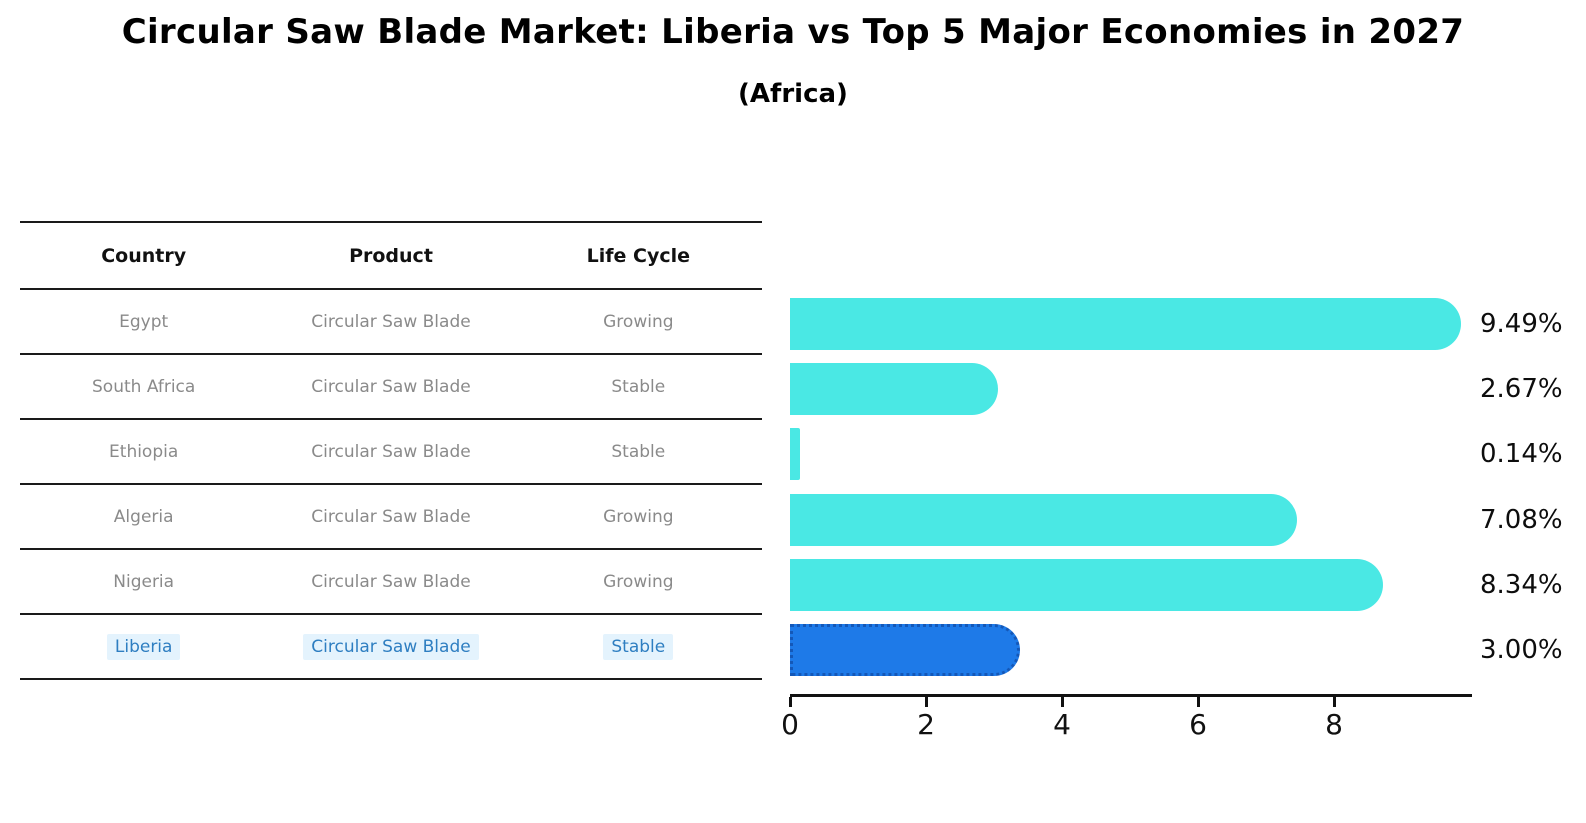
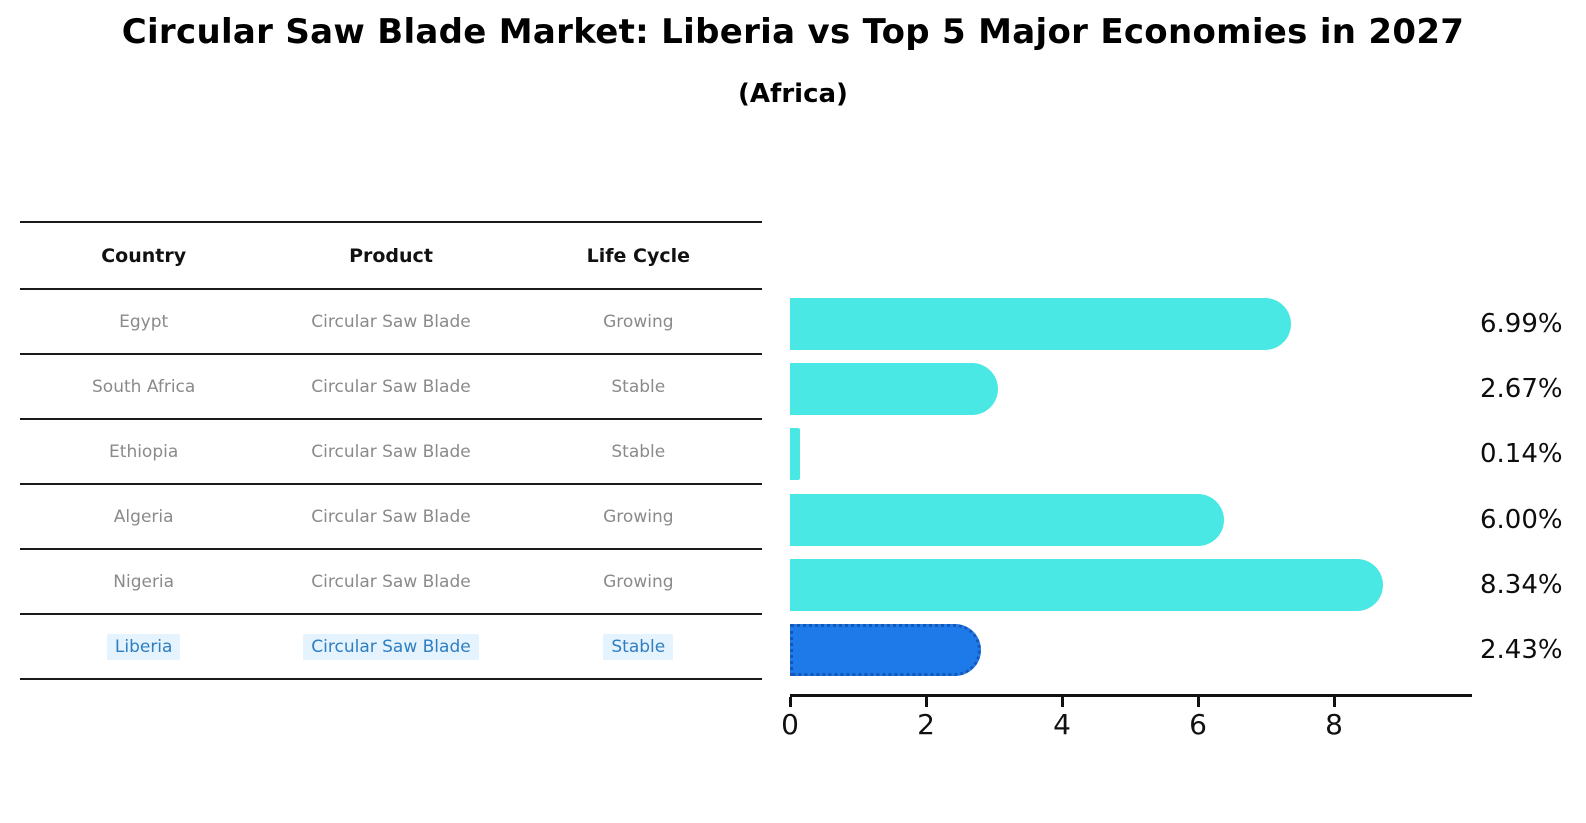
Egypt: 9.49% -> 6.99%
Algeria: 7.08% -> 6.00%
Liberia: 3.00% -> 2.43%
